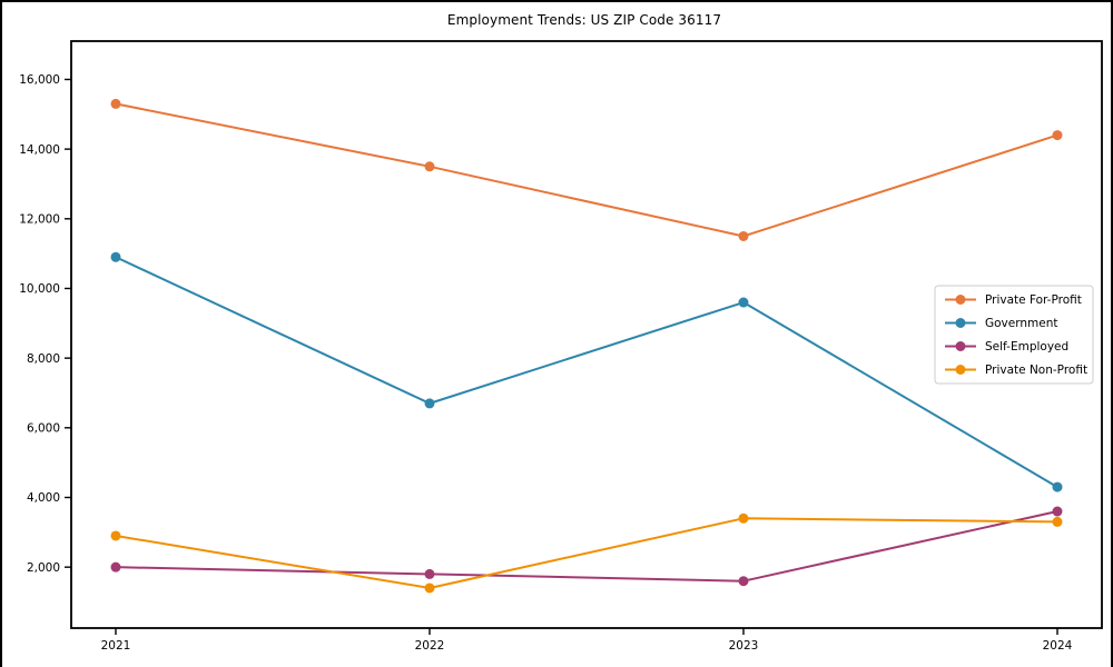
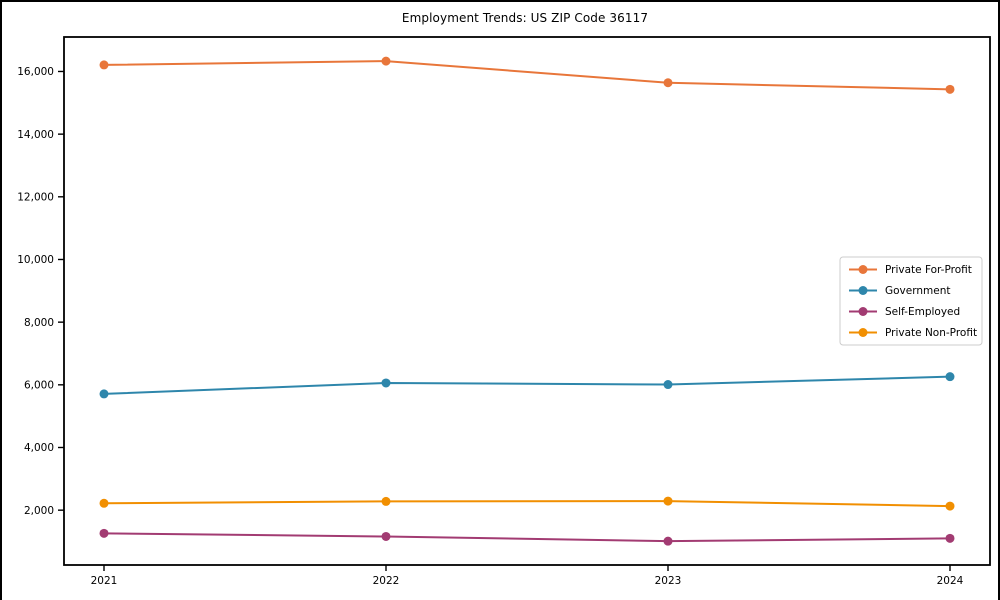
Private For-Profit/2021: 15300 -> 16200
Government/2021: 10900 -> 5700
Self-Employed/2021: 2000 -> 1300
Private Non-Profit/2021: 2900 -> 2200
Private For-Profit/2022: 13500 -> 16300
Government/2022: 6700 -> 6100
Self-Employed/2022: 1800 -> 1200
Private Non-Profit/2022: 1400 -> 2300
Private For-Profit/2023: 11500 -> 15600
Government/2023: 9600 -> 6000
Self-Employed/2023: 1600 -> 1000
Private Non-Profit/2023: 3400 -> 2300
Private For-Profit/2024: 14400 -> 15400
Government/2024: 4300 -> 6300
Self-Employed/2024: 3600 -> 1100
Private Non-Profit/2024: 3300 -> 2100
